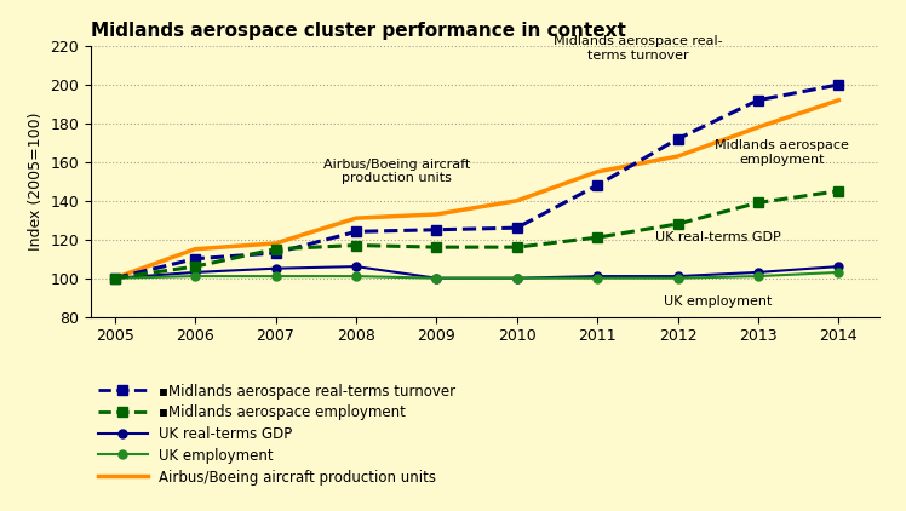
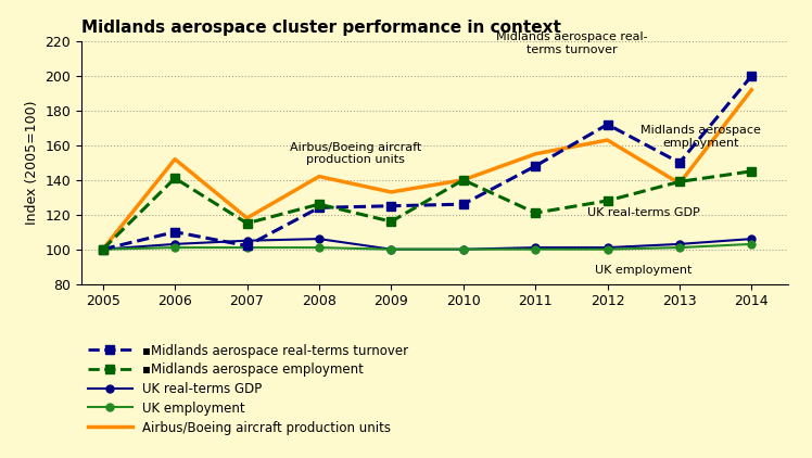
▪Midlands aerospace employment/2006: 106 -> 141
Airbus/Boeing aircraft production units/2006: 115 -> 152
▪Midlands aerospace real-terms turnover/2007: 113 -> 102
▪Midlands aerospace employment/2008: 117 -> 126
Airbus/Boeing aircraft production units/2008: 131 -> 142
▪Midlands aerospace employment/2010: 116 -> 140
▪Midlands aerospace real-terms turnover/2013: 192 -> 150
Airbus/Boeing aircraft production units/2013: 178 -> 138
